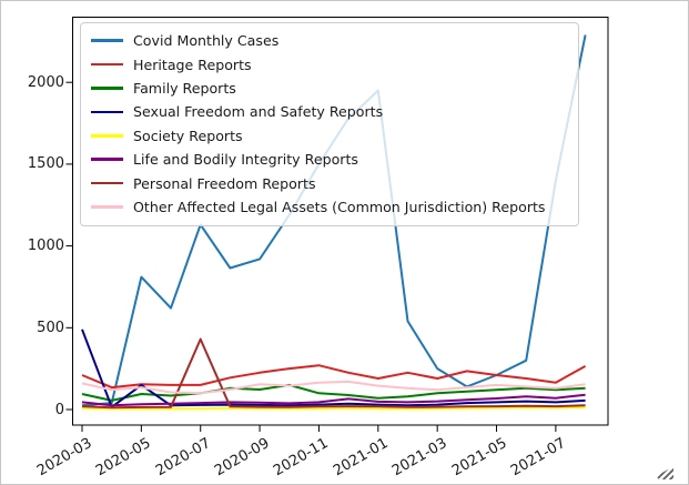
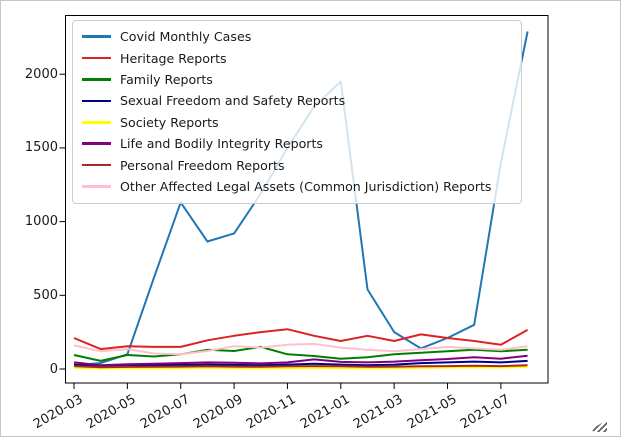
Sexual Freedom and Safety Reports/2020-03: 490 -> 30
Covid Monthly Cases/2020-05: 810 -> 100
Sexual Freedom and Safety Reports/2020-05: 150 -> 20
Personal Freedom Reports/2020-07: 430 -> 20
